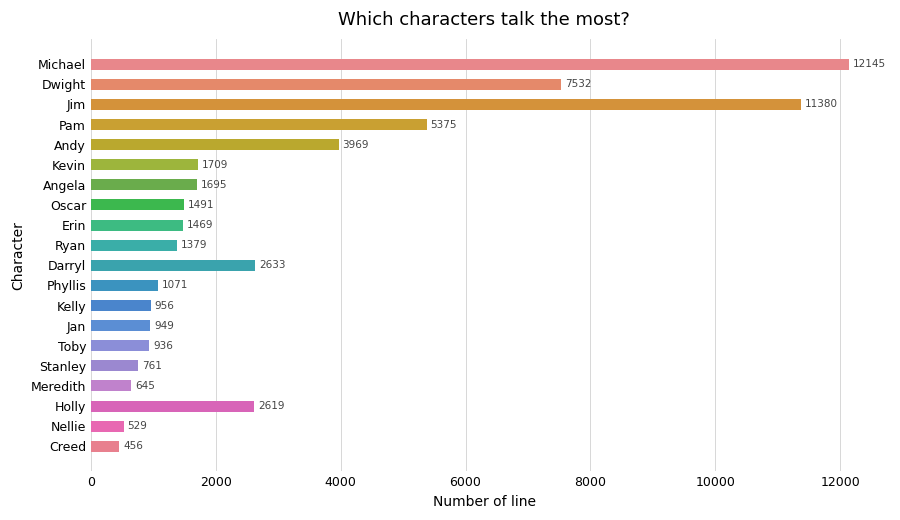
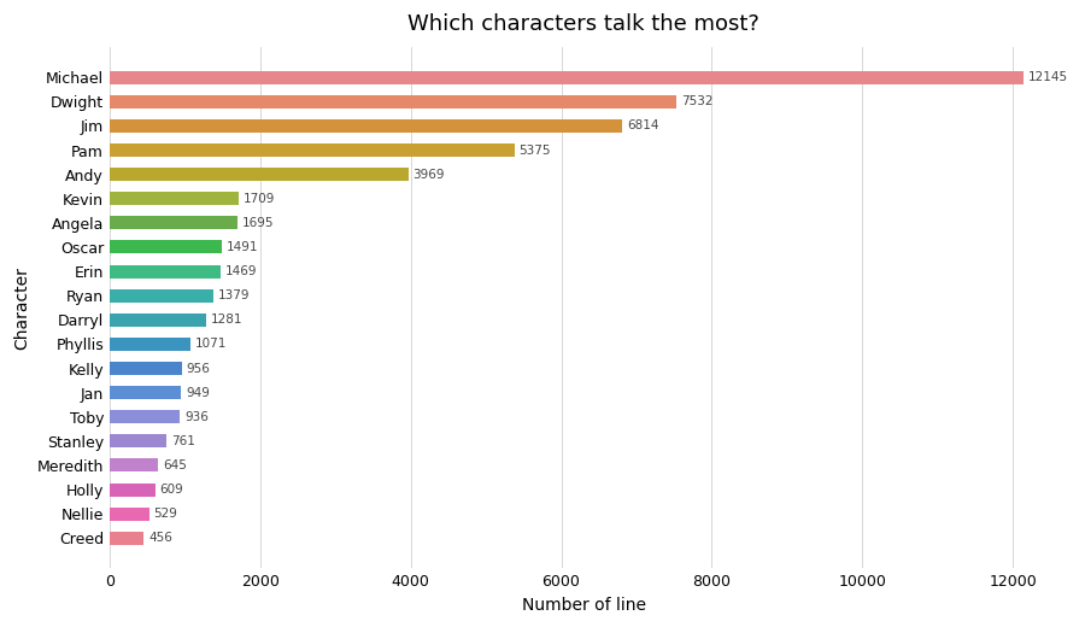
Jim: 11380 -> 6814
Darryl: 2633 -> 1281
Holly: 2619 -> 609
